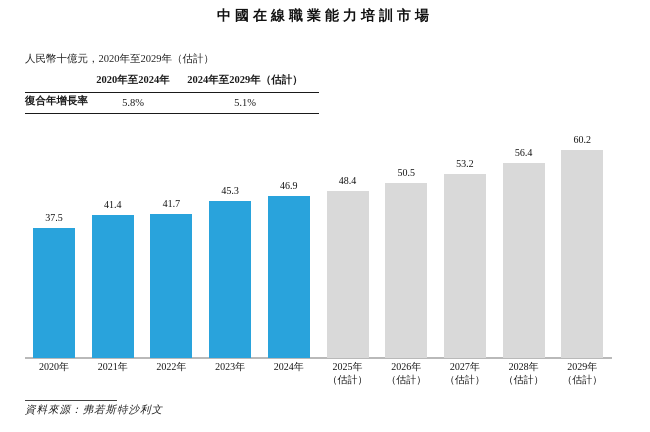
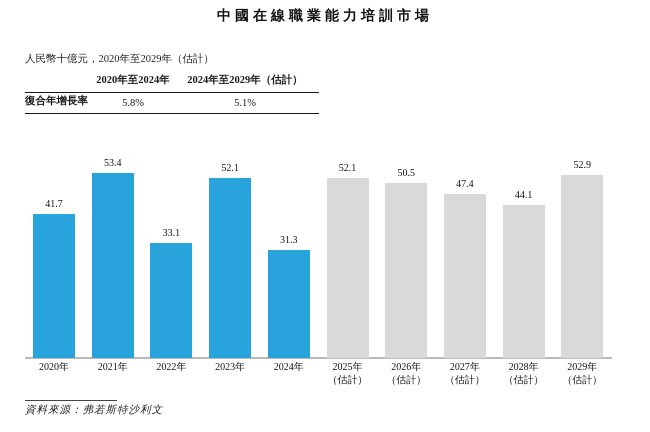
2020年: 37.5 -> 41.7
2021年: 41.4 -> 53.4
2022年: 41.7 -> 33.1
2023年: 45.3 -> 52.1
2024年: 46.9 -> 31.3
2025年 （估計）: 48.4 -> 52.1
2027年 （估計）: 53.2 -> 47.4
2028年 （估計）: 56.4 -> 44.1
2029年 （估計）: 60.2 -> 52.9
